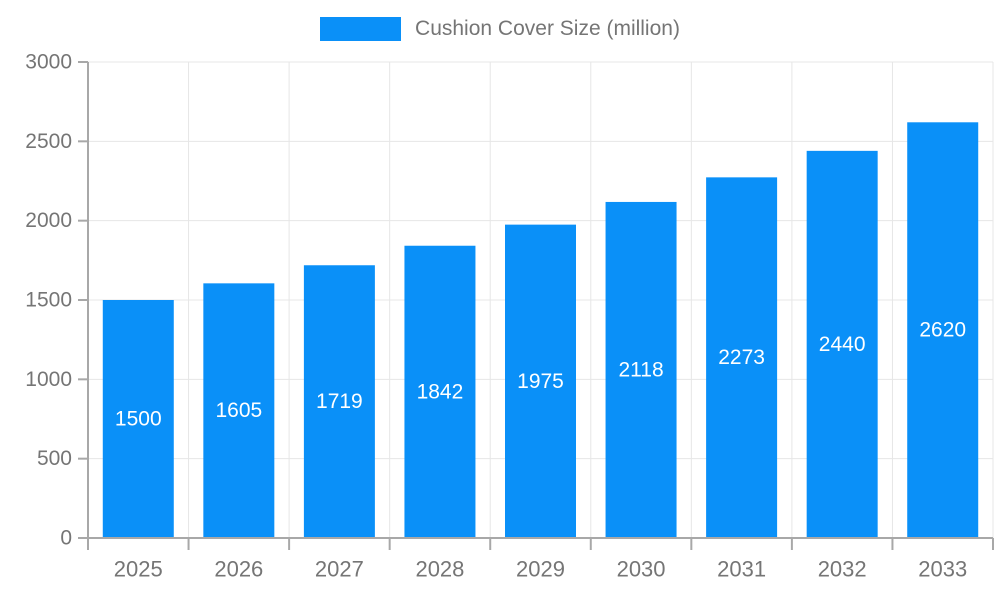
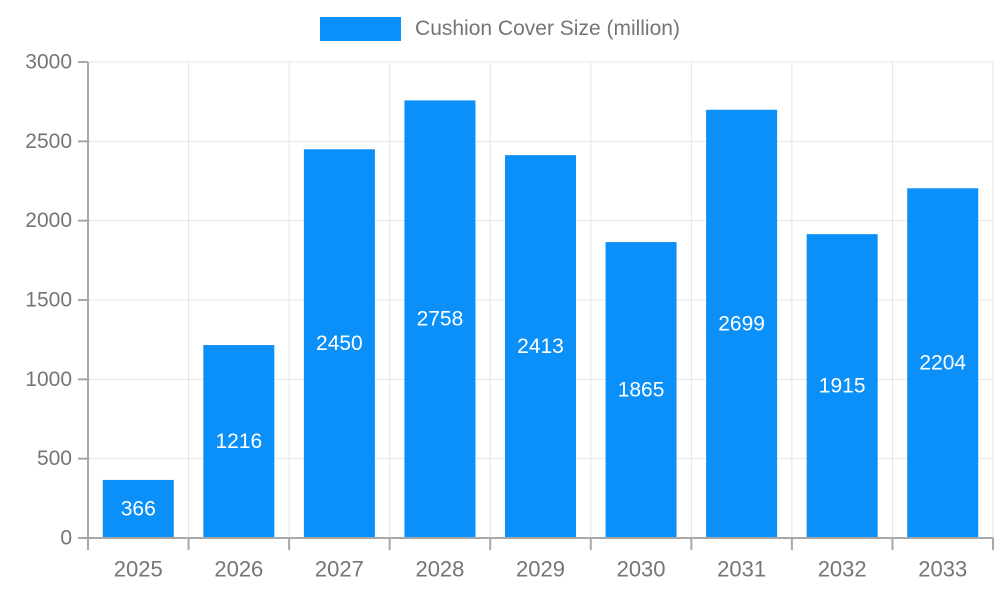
2025: 1500 -> 366
2026: 1605 -> 1216
2027: 1719 -> 2450
2028: 1842 -> 2758
2029: 1975 -> 2413
2030: 2118 -> 1865
2031: 2273 -> 2699
2032: 2440 -> 1915
2033: 2620 -> 2204
